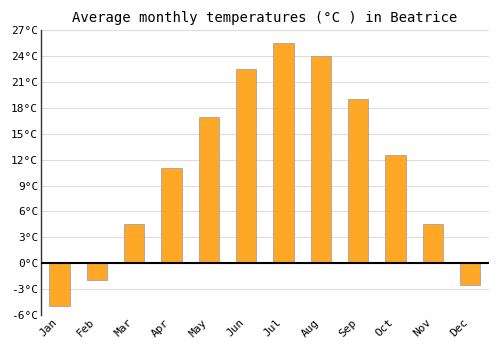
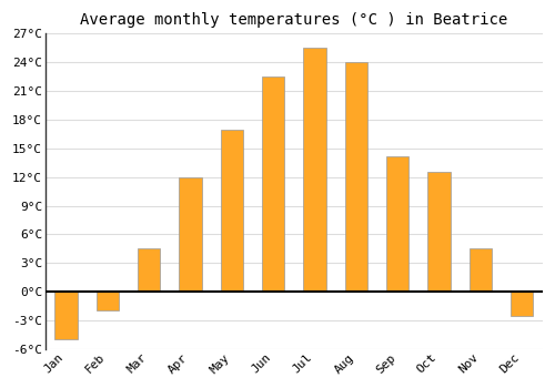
Apr: 11.0°C -> 12.0°C
Sep: 19.0°C -> 14.2°C
